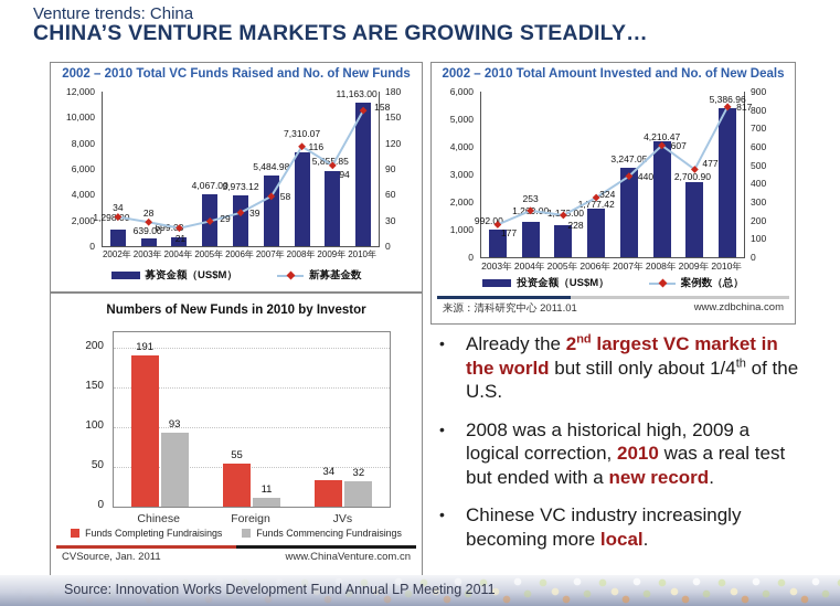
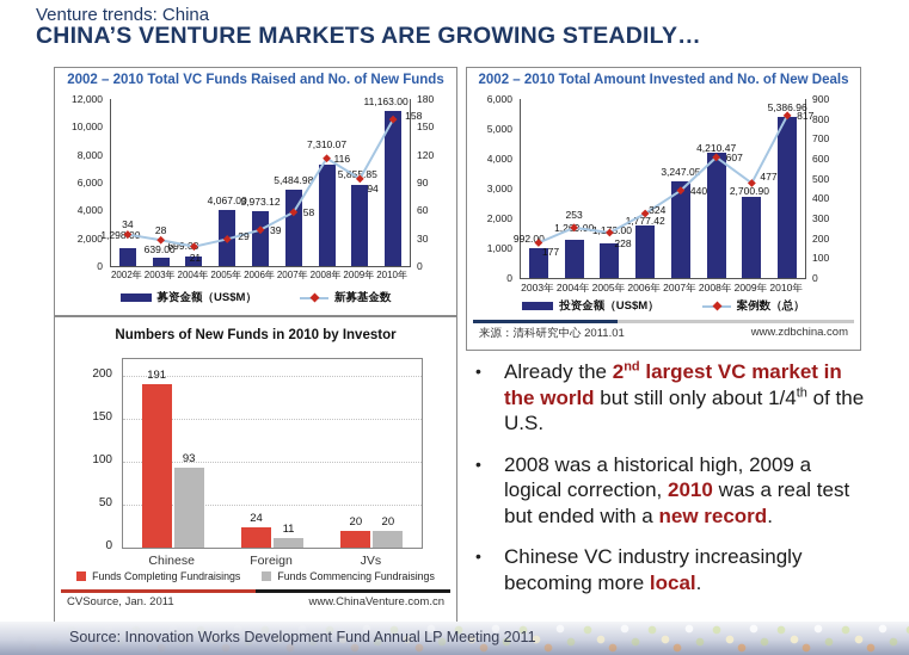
Numbers of New Funds in 2010 by Investor/Funds Completing Fundraisings/Foreign: 55 -> 24
Numbers of New Funds in 2010 by Investor/Funds Completing Fundraisings/JVs: 34 -> 20
Numbers of New Funds in 2010 by Investor/Funds Commencing Fundraisings/JVs: 32 -> 20
